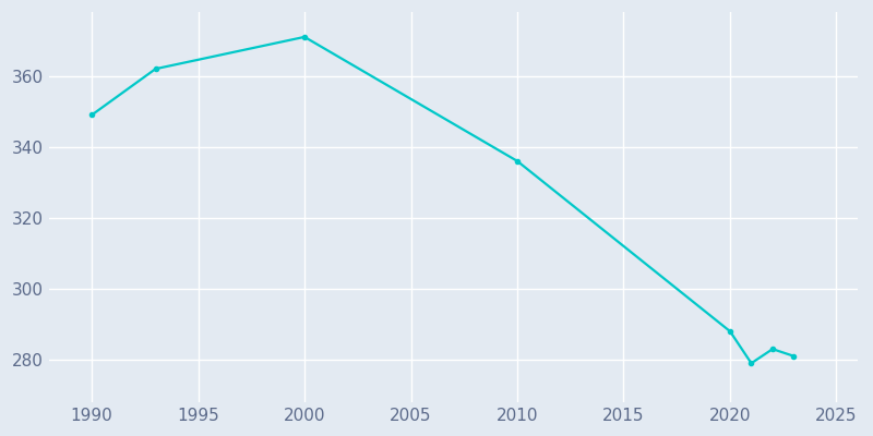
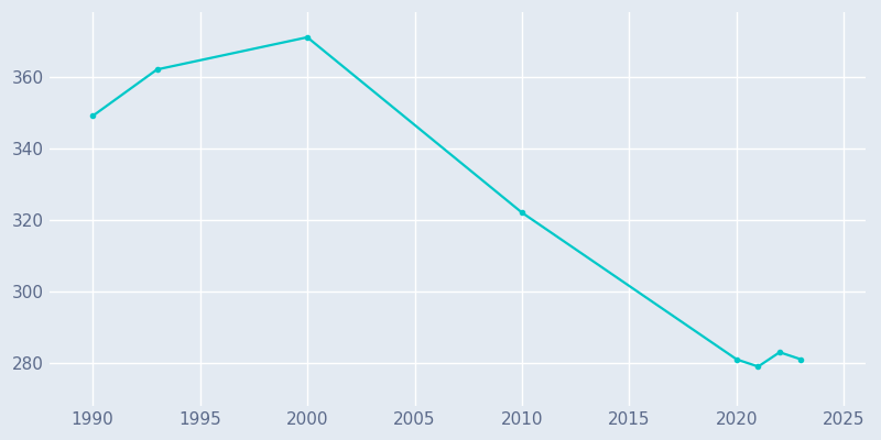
2010: 336 -> 322
2020: 288 -> 281
